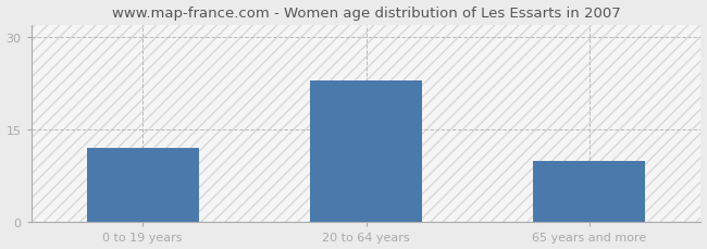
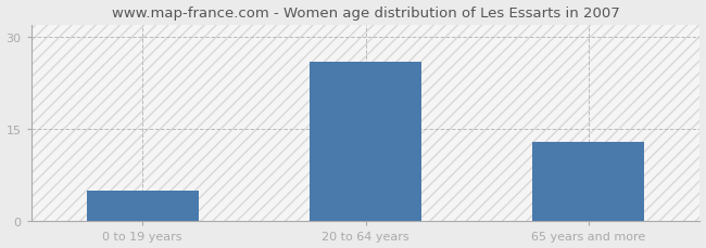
0 to 19 years: 12 -> 5
20 to 64 years: 23 -> 26
65 years and more: 10 -> 13
